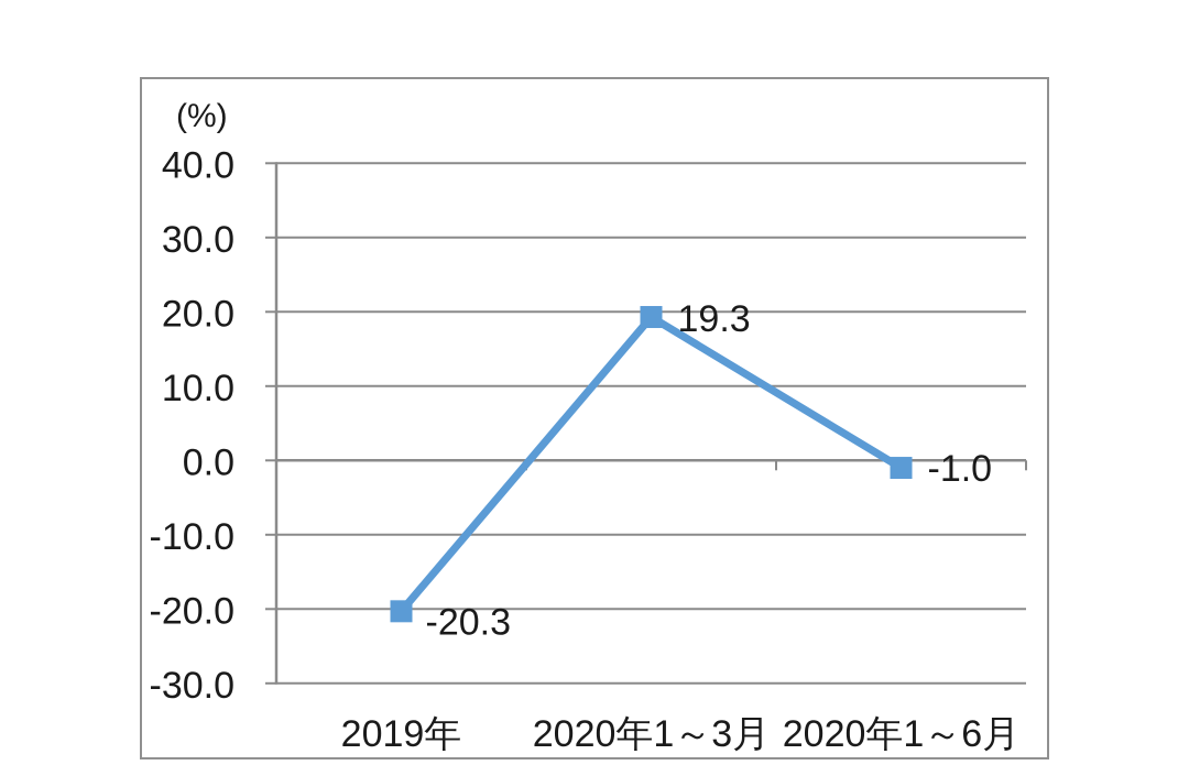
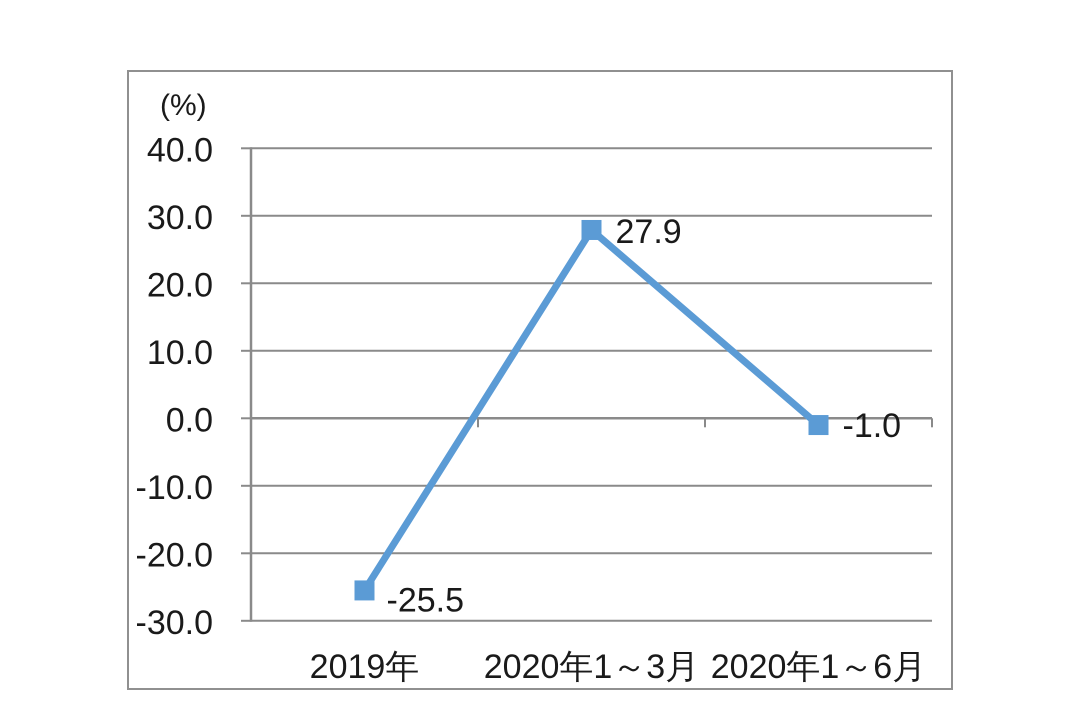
2019年: -20.3 -> -25.5
2020年1～3月: 19.3 -> 27.9
